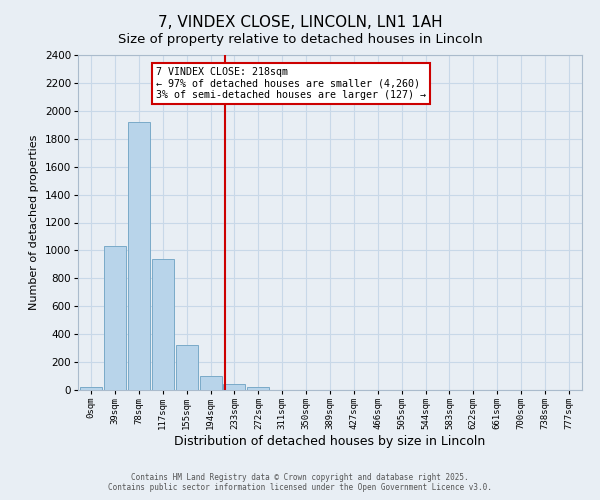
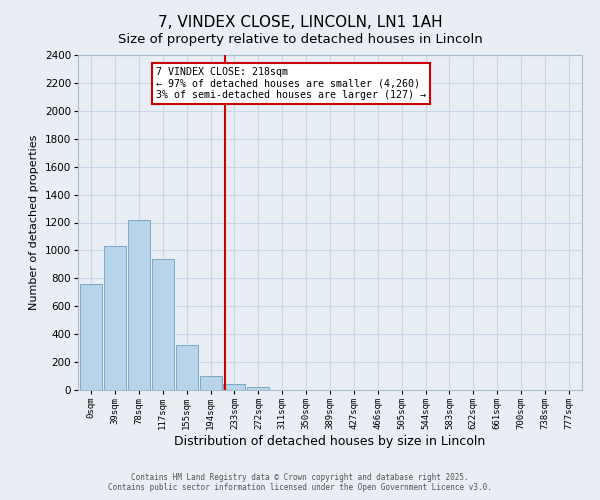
0sqm: 20 -> 760
78sqm: 1920 -> 1220
